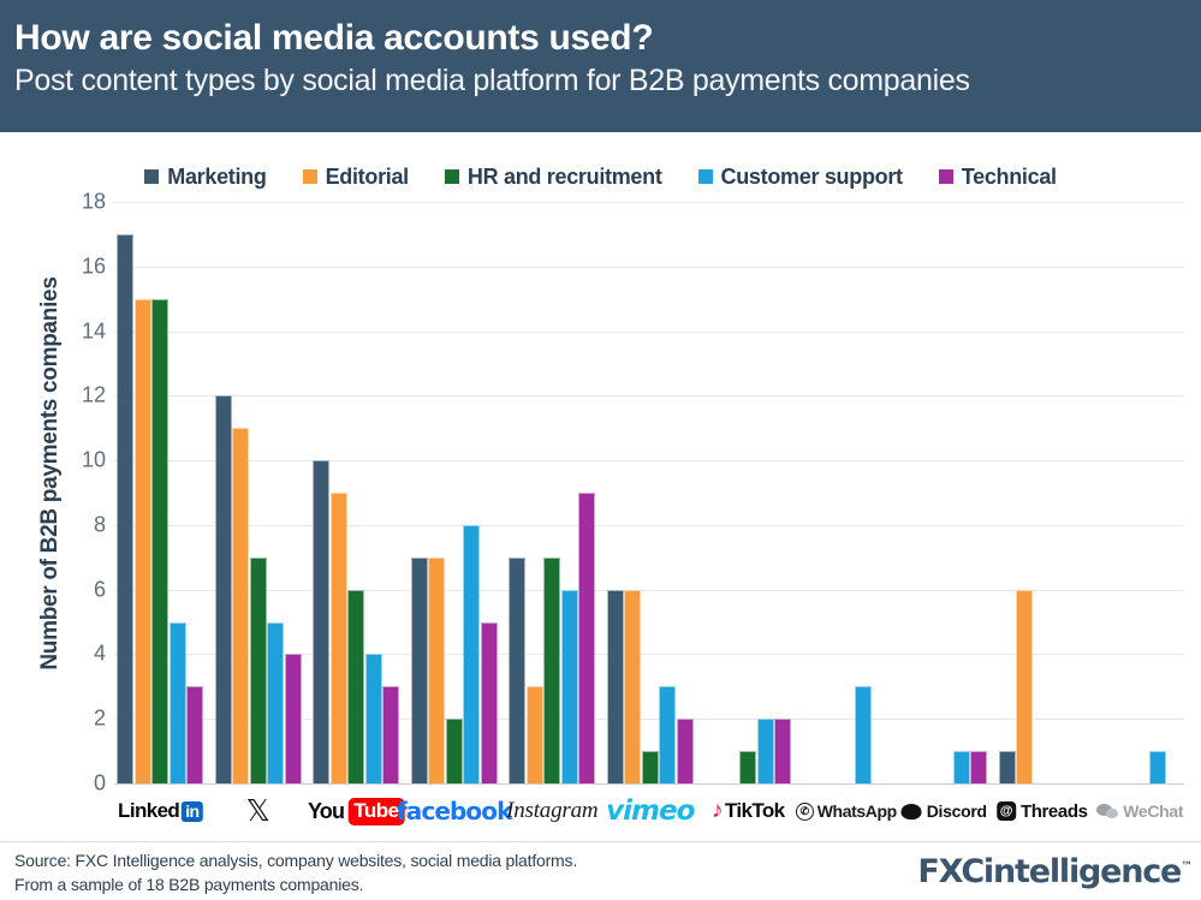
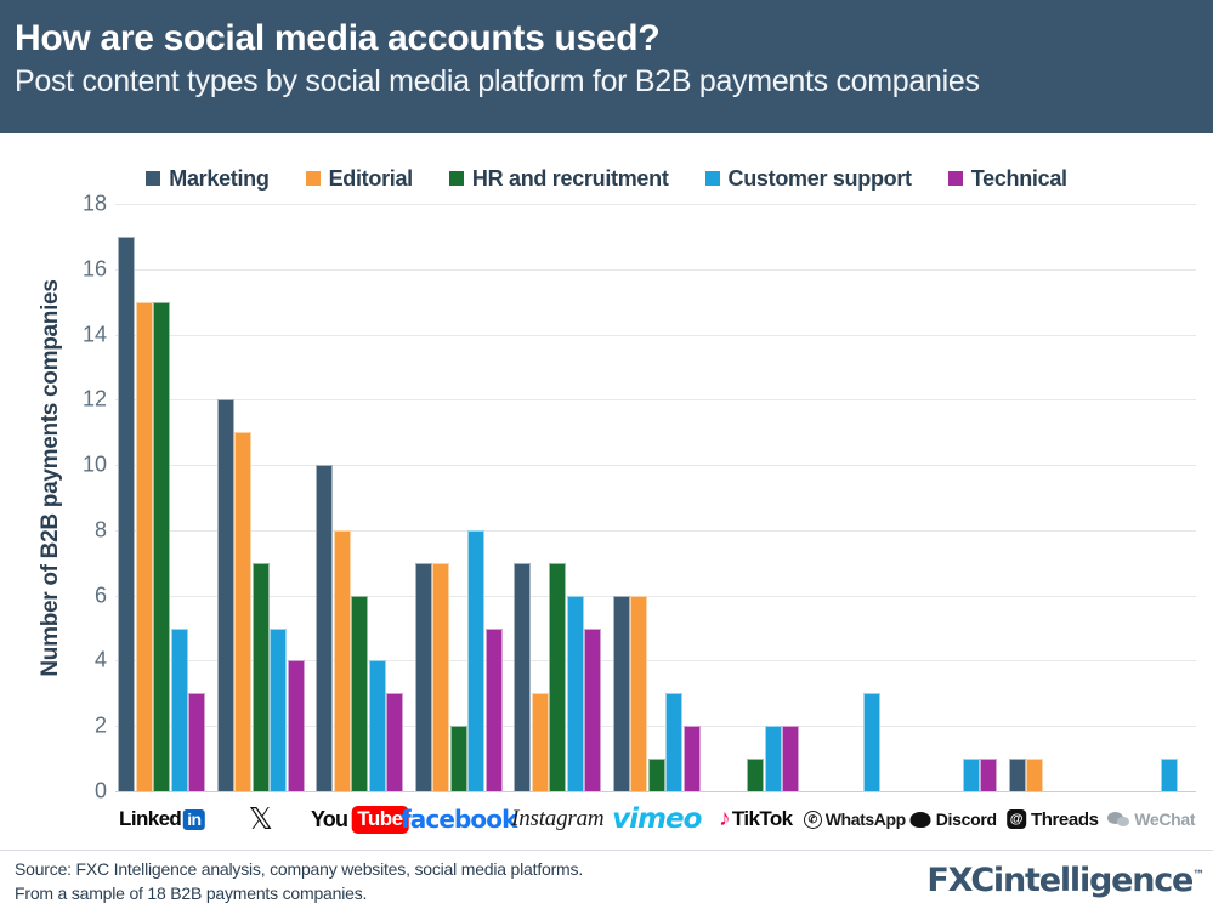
Editorial/YouTube: 9 -> 8
Technical/Instagram: 9 -> 5
Editorial/Threads: 6 -> 1
